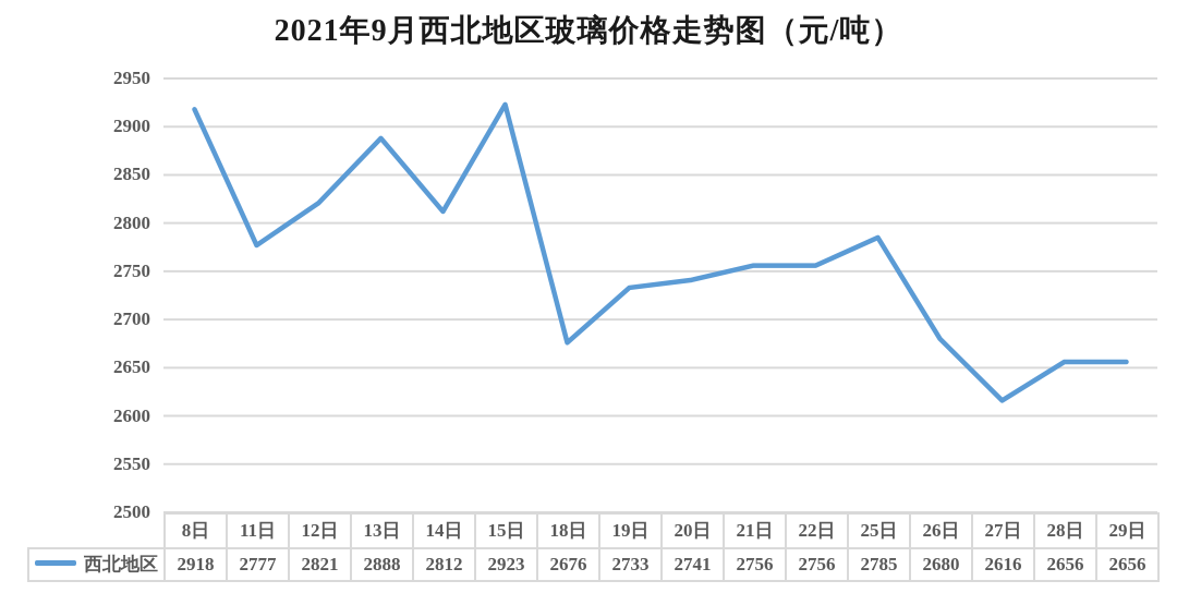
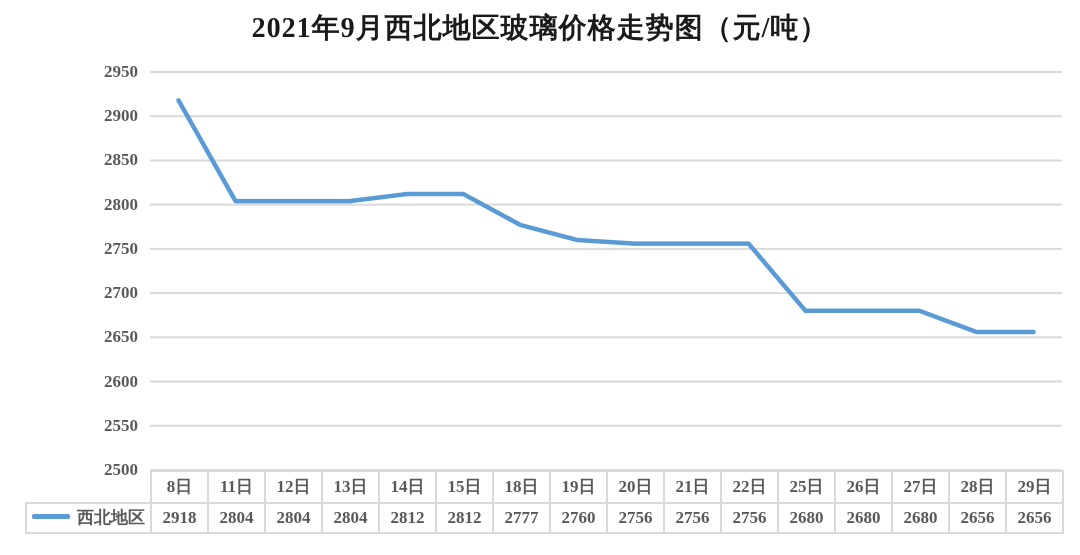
11日: 2777 -> 2804
12日: 2821 -> 2804
13日: 2888 -> 2804
15日: 2923 -> 2812
18日: 2676 -> 2777
19日: 2733 -> 2760
20日: 2741 -> 2756
25日: 2785 -> 2680
27日: 2616 -> 2680
